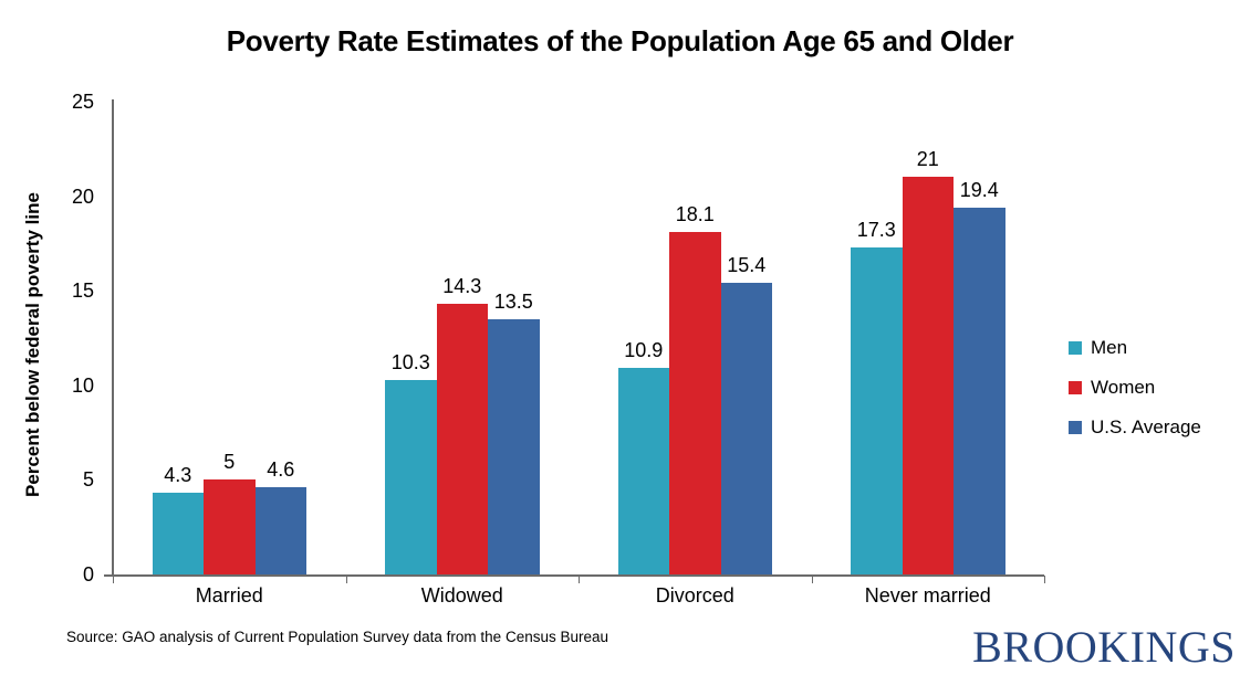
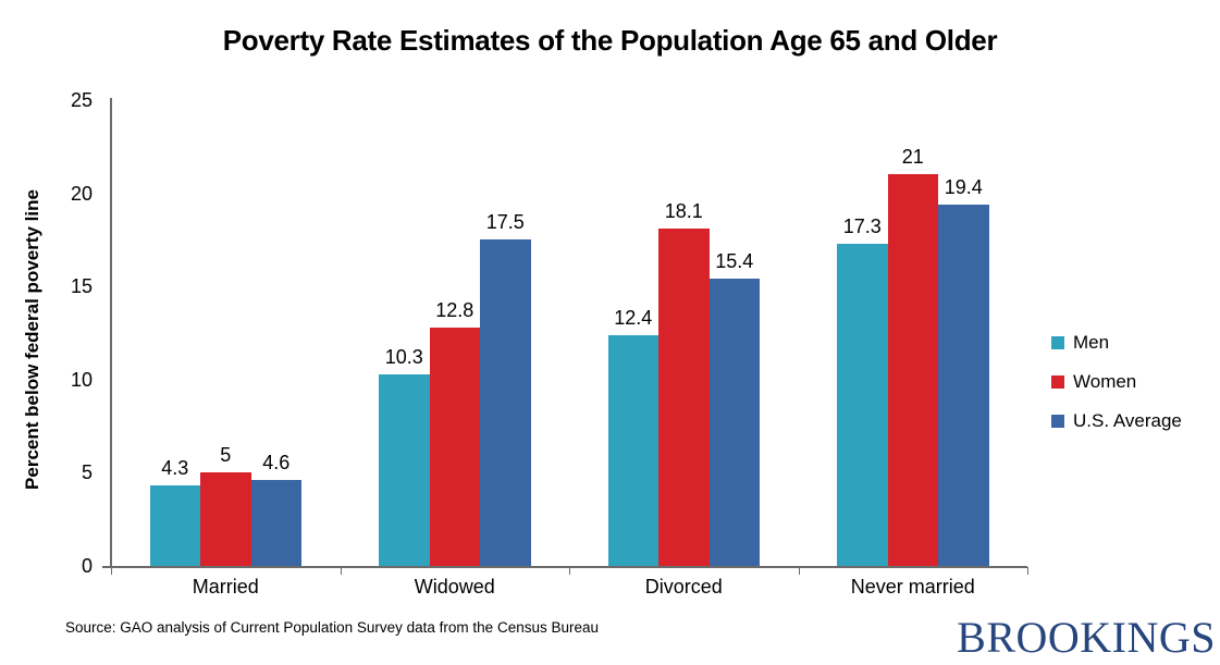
Women/Widowed: 14.3 -> 12.8
U.S. Average/Widowed: 13.5 -> 17.5
Men/Divorced: 10.9 -> 12.4
